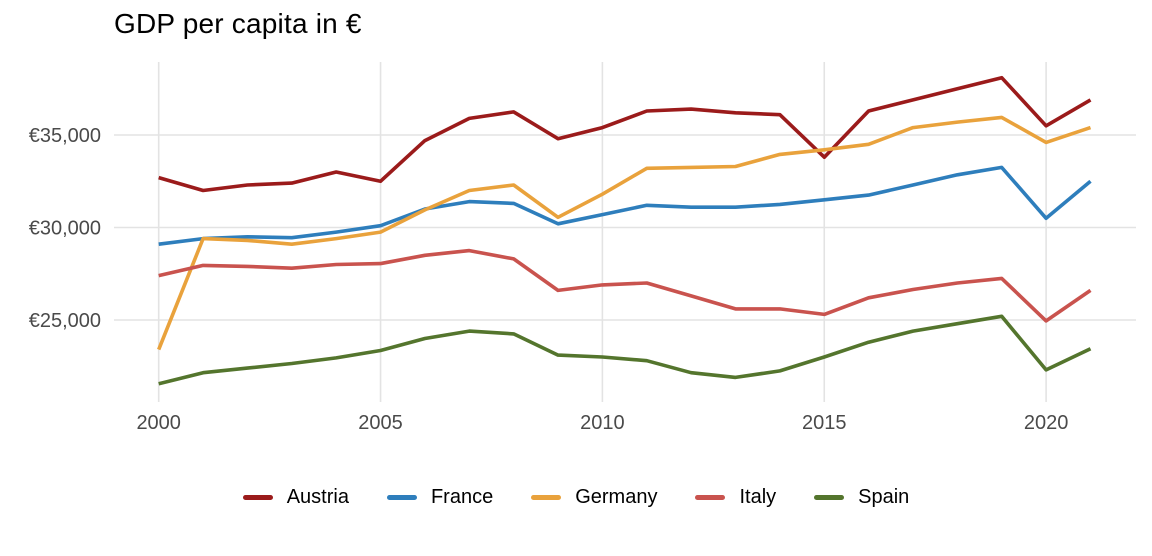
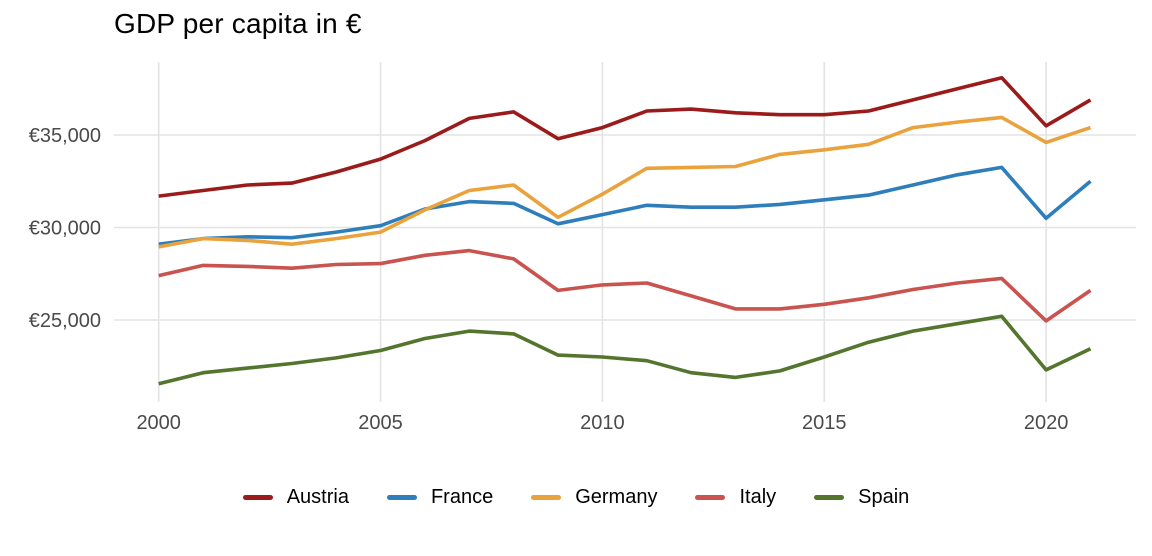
Austria/2000: €32700 -> €31700
Germany/2000: €23400 -> €29000
Austria/2005: €32500 -> €33700
Austria/2015: €33800 -> €36100
Italy/2015: €25300 -> €25800
